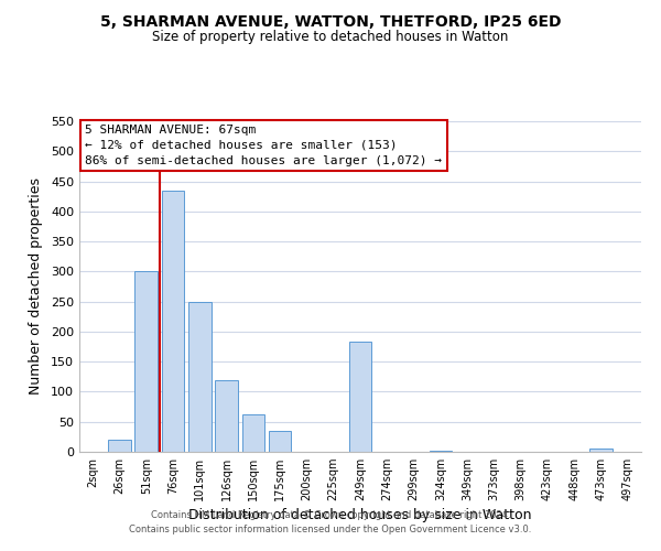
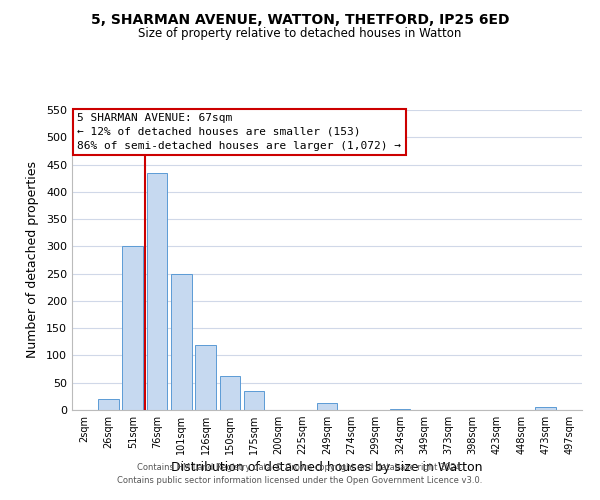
249sqm: 184 -> 13
